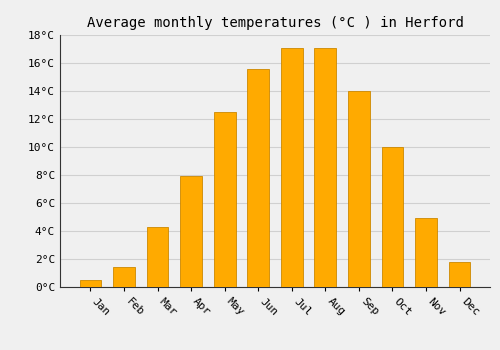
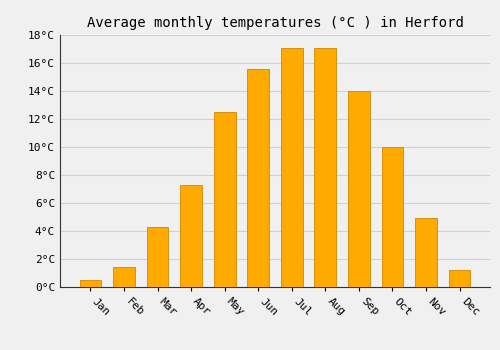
Apr: 7.9°C -> 7.3°C
Dec: 1.8°C -> 1.2°C
